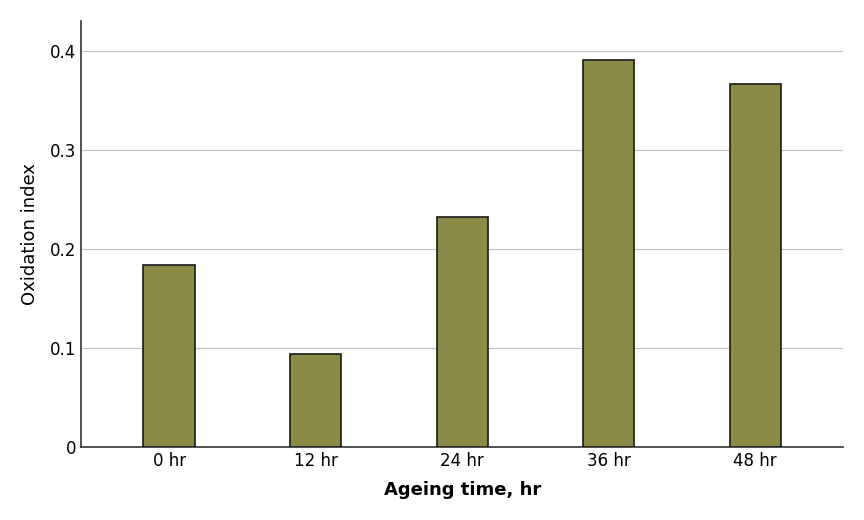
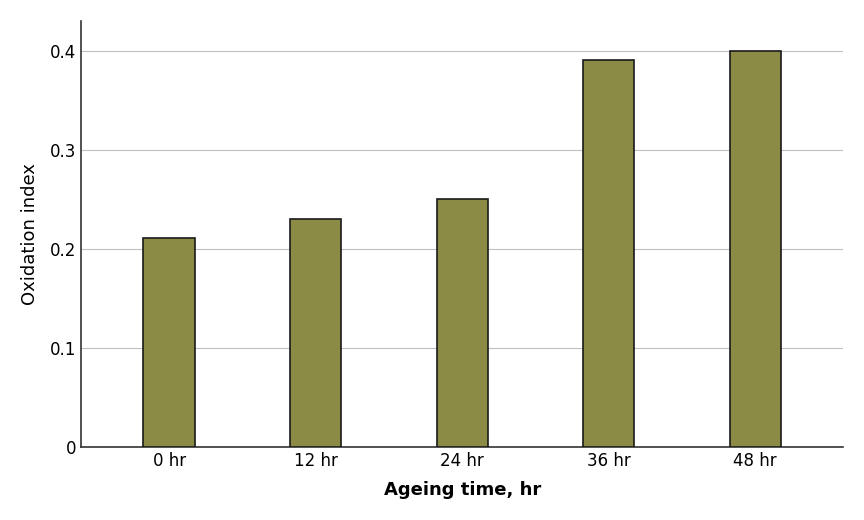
0 hr: 0.184 -> 0.211
12 hr: 0.094 -> 0.230
24 hr: 0.232 -> 0.250
48 hr: 0.366 -> 0.400
